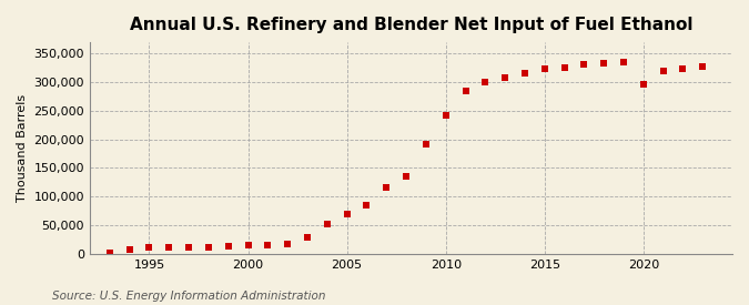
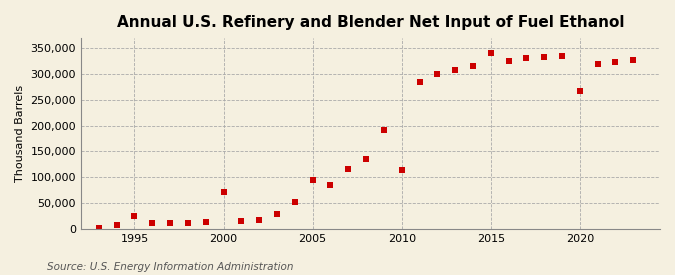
1995: 10,000 -> 24,000
2000: 14,000 -> 72,000
2005: 70,000 -> 94,000
2010: 242,000 -> 114,000
2015: 323,000 -> 342,000
2020: 296,000 -> 268,000
